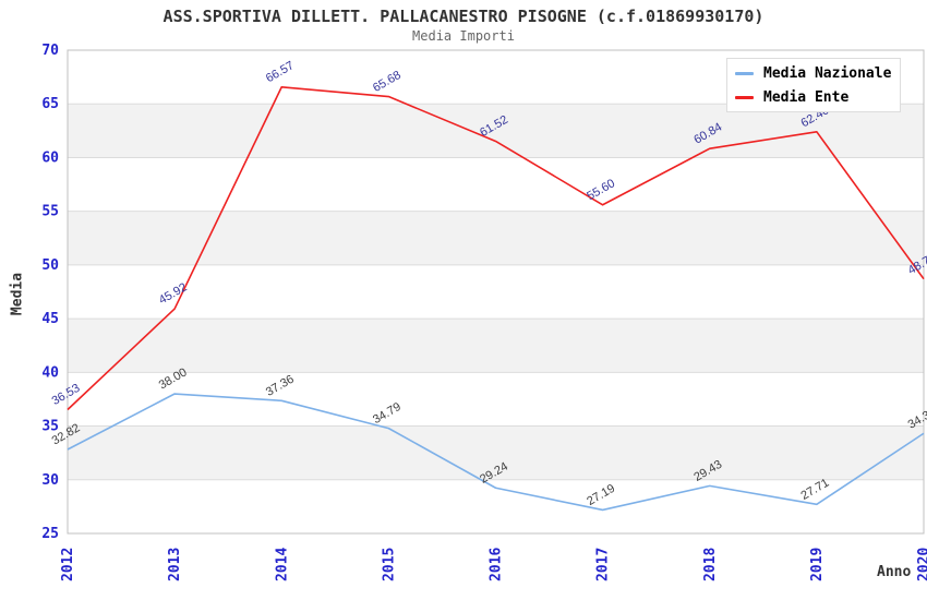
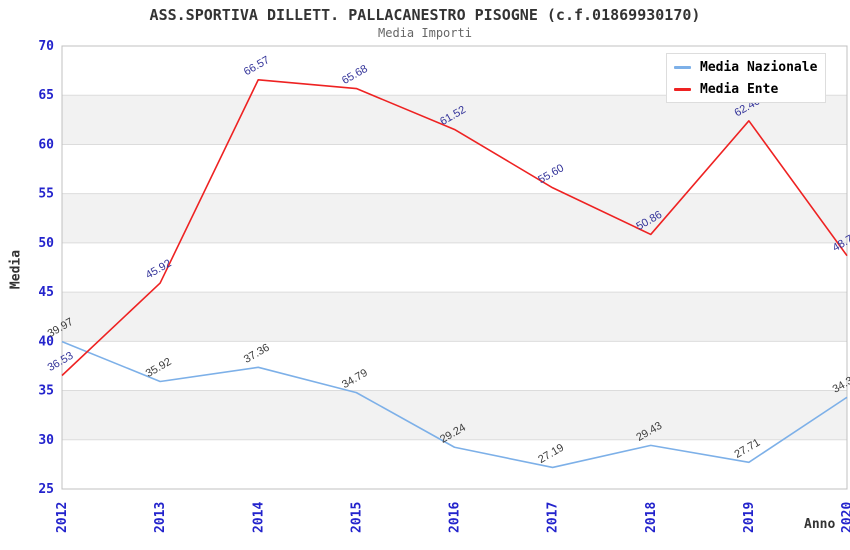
Media Nazionale/2012: 32.82 -> 39.97
Media Nazionale/2013: 38.00 -> 35.92
Media Ente/2018: 60.84 -> 50.86
